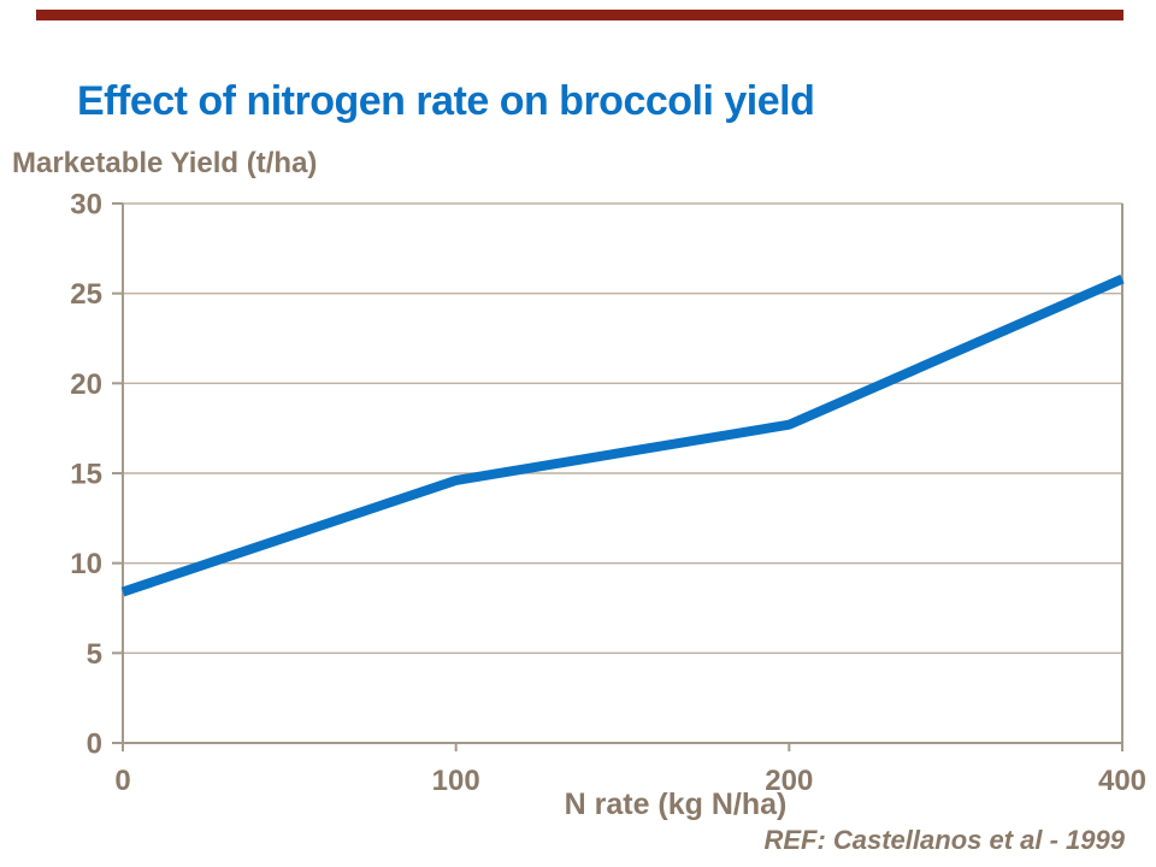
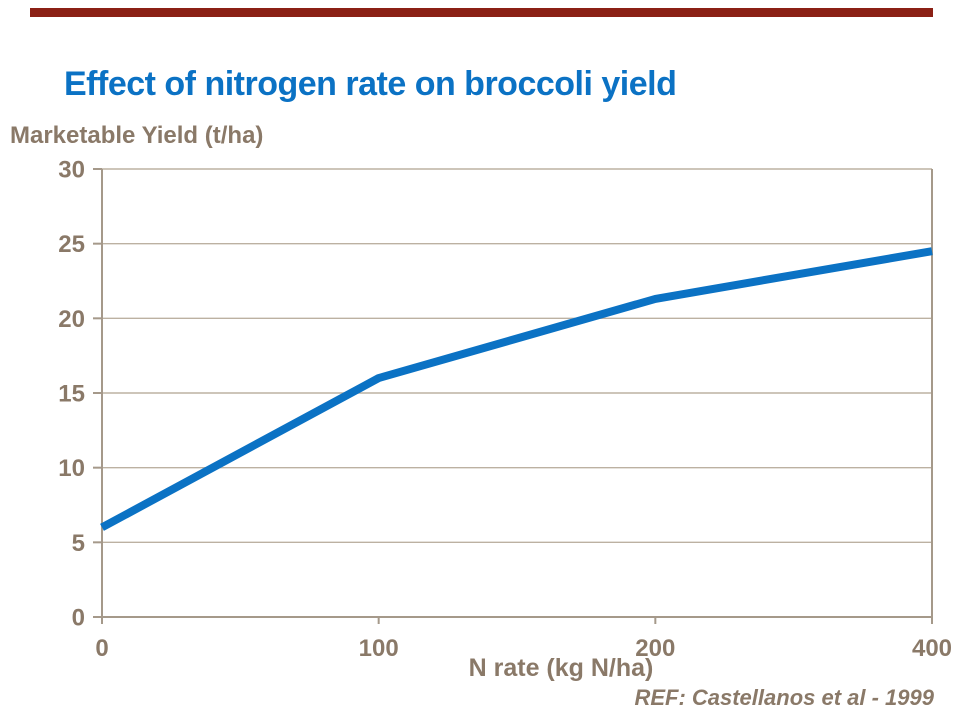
0: 8.4 -> 6.0
100: 14.6 -> 16.0
200: 17.7 -> 21.3
400: 25.8 -> 24.5
